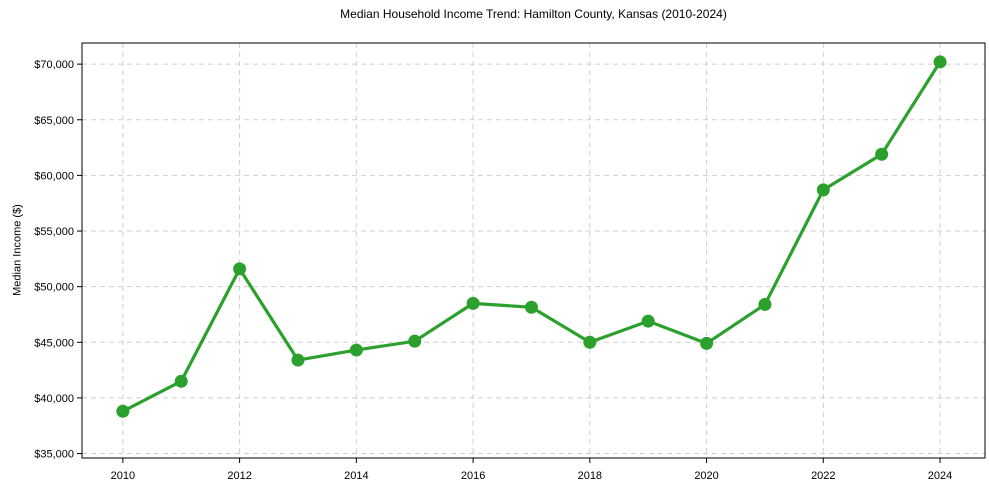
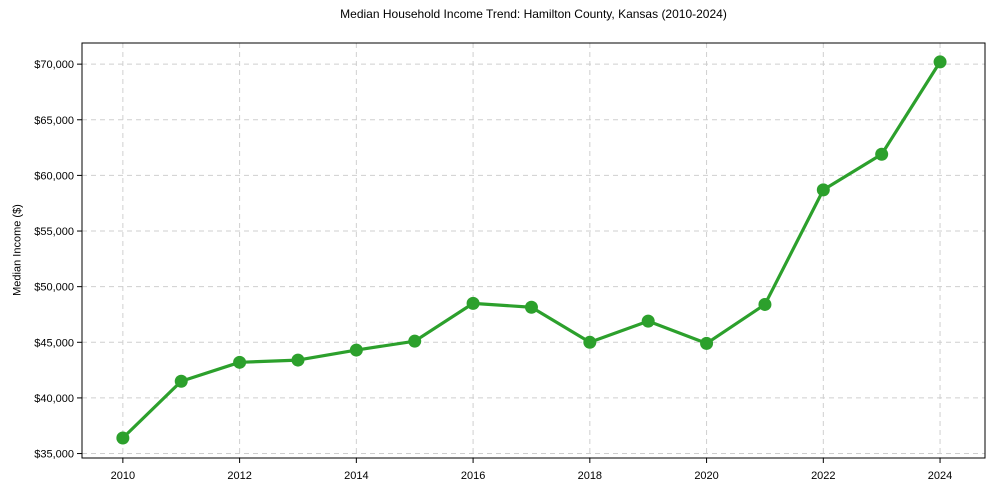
2010: $38800 -> $36400
2012: $51600 -> $43200
